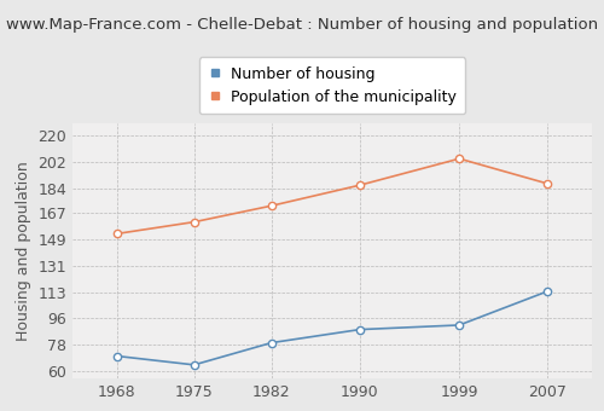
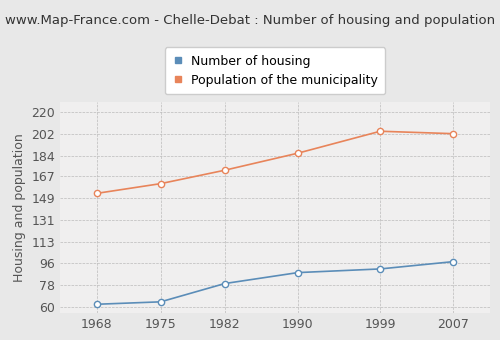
Number of housing/1968: 70 -> 62
Number of housing/2007: 114 -> 97
Population of the municipality/2007: 187 -> 202
